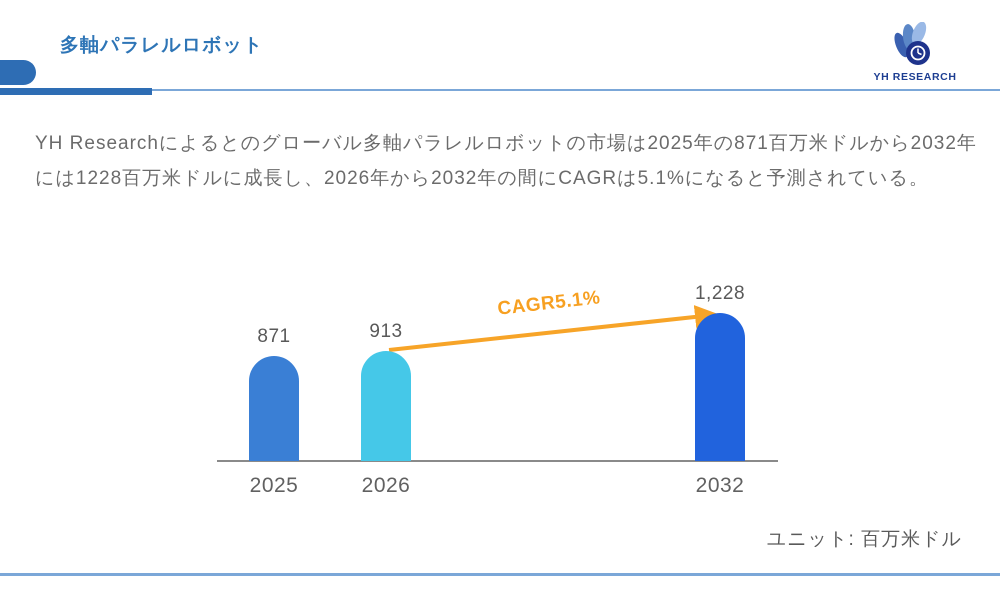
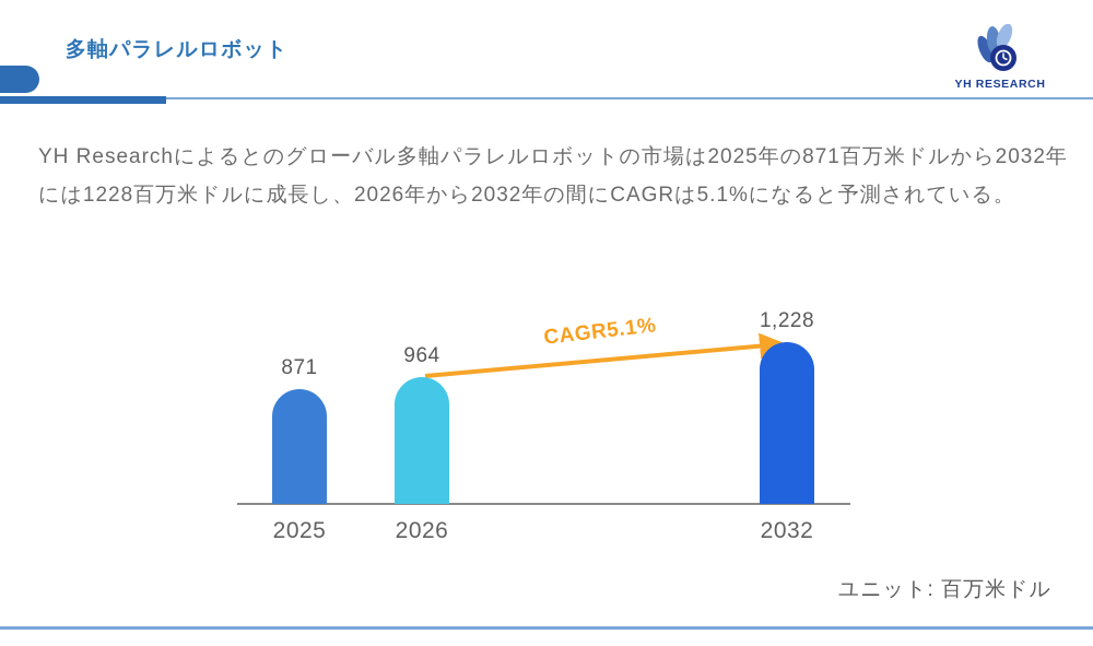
2026: 913 -> 964
